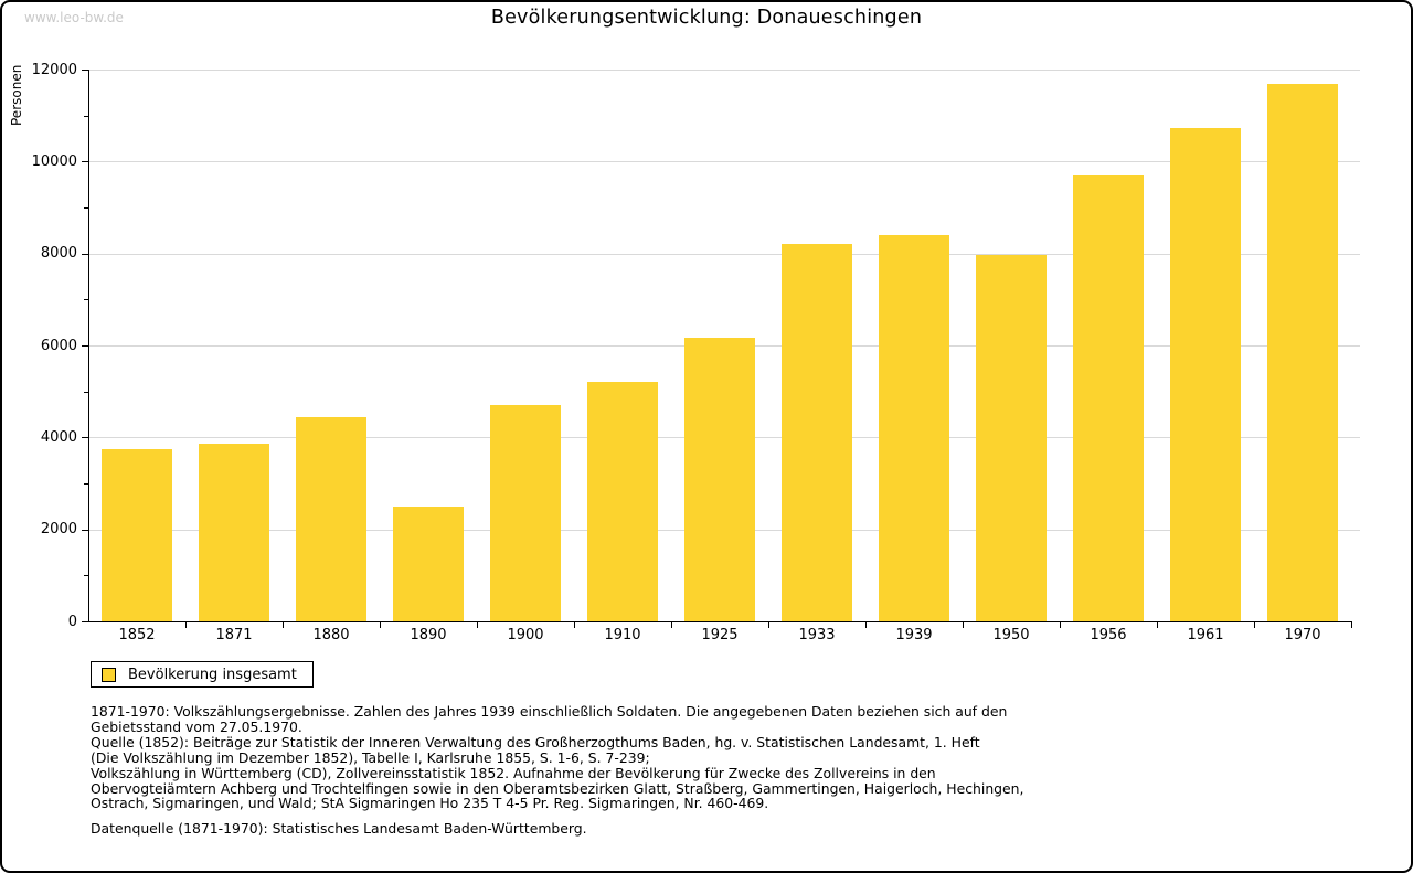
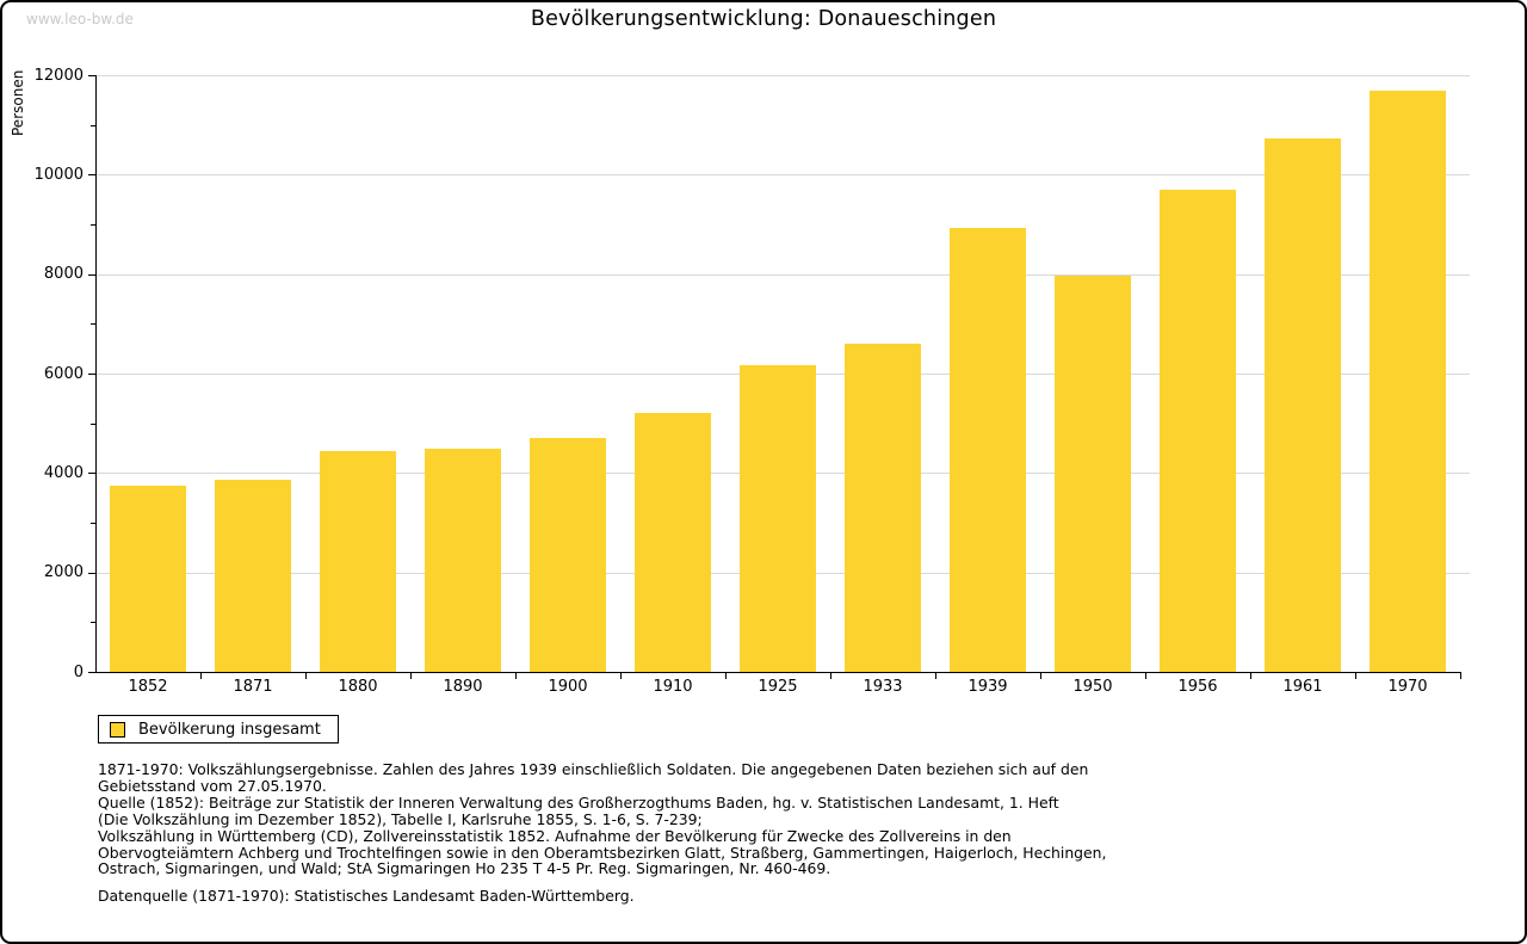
1890: 2500 -> 4500
1933: 8200 -> 6600
1939: 8400 -> 8900
